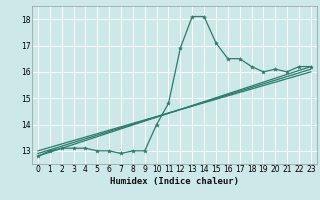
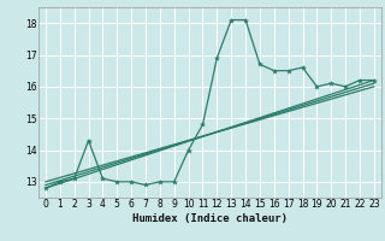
3: 13.1 -> 14.3
15: 17.1 -> 16.7
18: 16.2 -> 16.6
